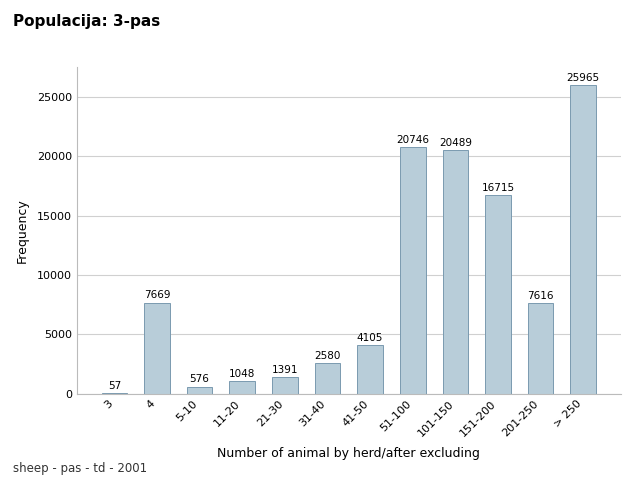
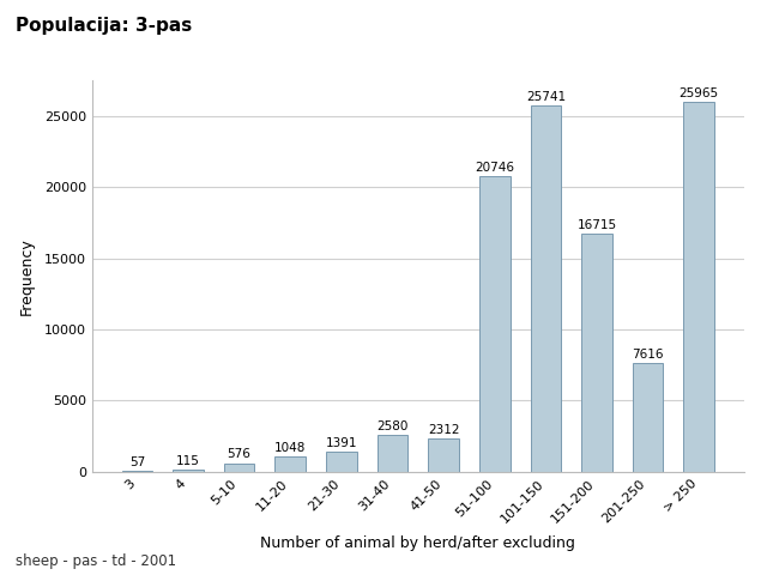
4: 7669 -> 115
41-50: 4105 -> 2312
101-150: 20489 -> 25741
